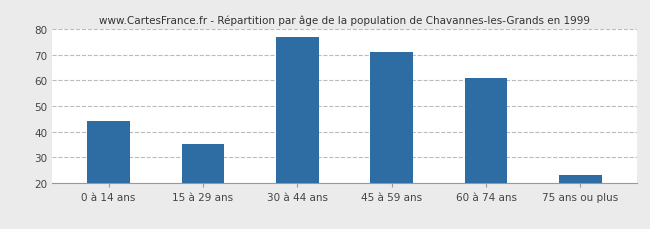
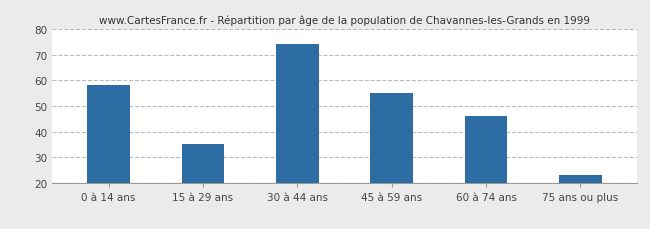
0 à 14 ans: 44 -> 58
30 à 44 ans: 77 -> 74
45 à 59 ans: 71 -> 55
60 à 74 ans: 61 -> 46
